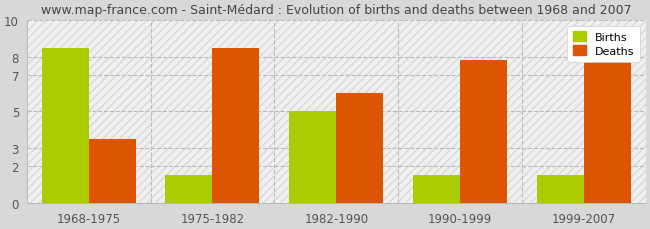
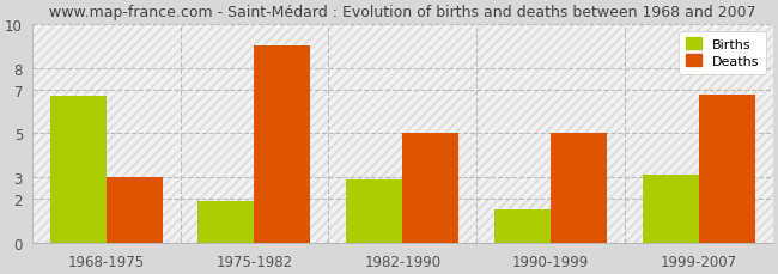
Births/1968-1975: 8.5 -> 6.7
Deaths/1968-1975: 3.5 -> 3.0
Births/1975-1982: 1.5 -> 1.9
Deaths/1975-1982: 8.5 -> 9.0
Births/1982-1990: 5.0 -> 2.9
Deaths/1982-1990: 6.0 -> 5.0
Deaths/1990-1999: 7.8 -> 5.0
Births/1999-2007: 1.5 -> 3.1
Deaths/1999-2007: 7.8 -> 6.8
